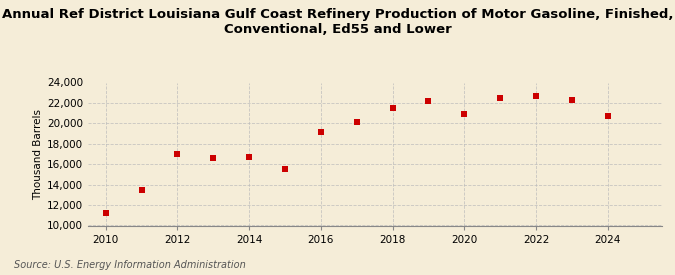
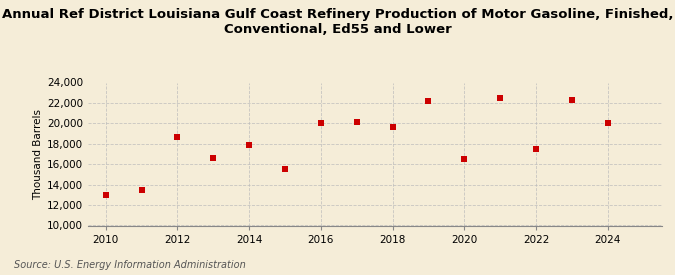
2010: 11,200 -> 13,000
2012: 17,000 -> 18,700
2014: 16,700 -> 17,900
2016: 19,200 -> 20,000
2018: 21,500 -> 19,600
2020: 20,900 -> 16,500
2022: 22,700 -> 17,500
2024: 20,700 -> 20,000
